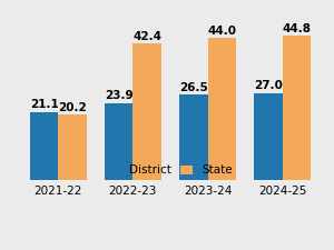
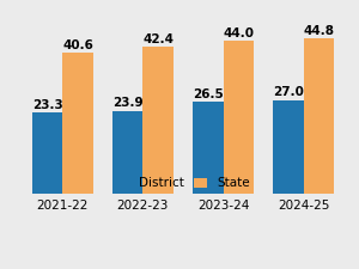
District/2021-22: 21.1 -> 23.3
State/2021-22: 20.2 -> 40.6
